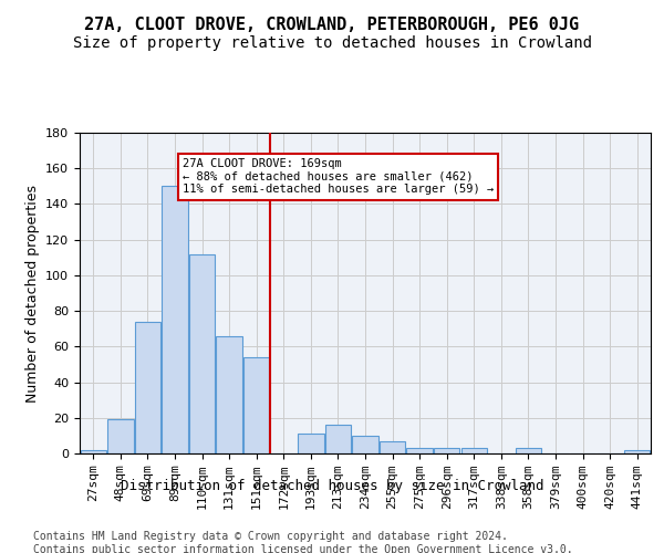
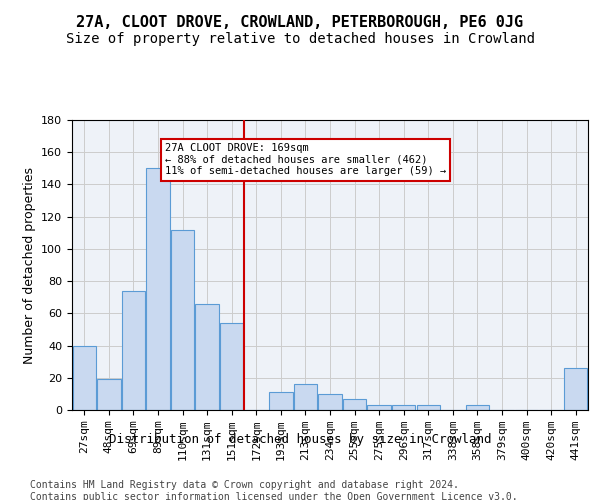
27sqm: 2 -> 40
441sqm: 2 -> 26
